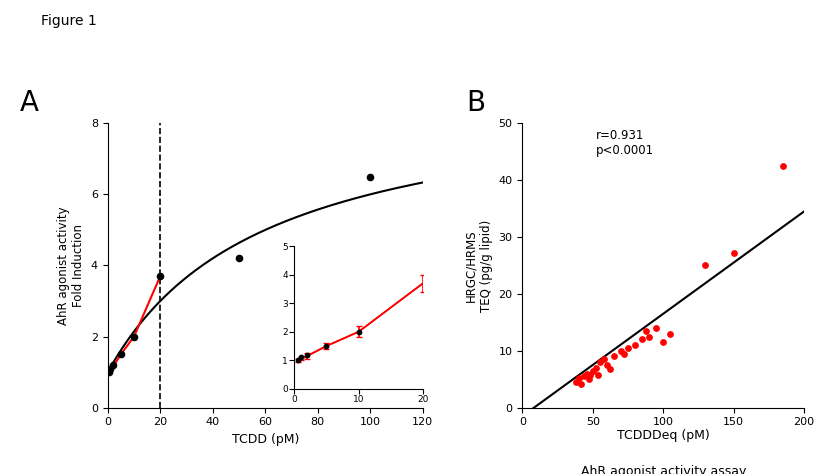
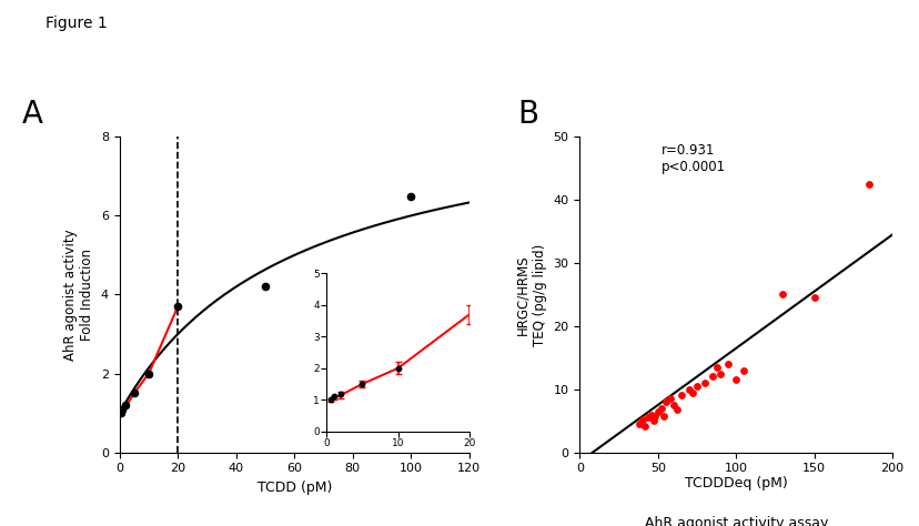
150: 27.2 -> 24.5
